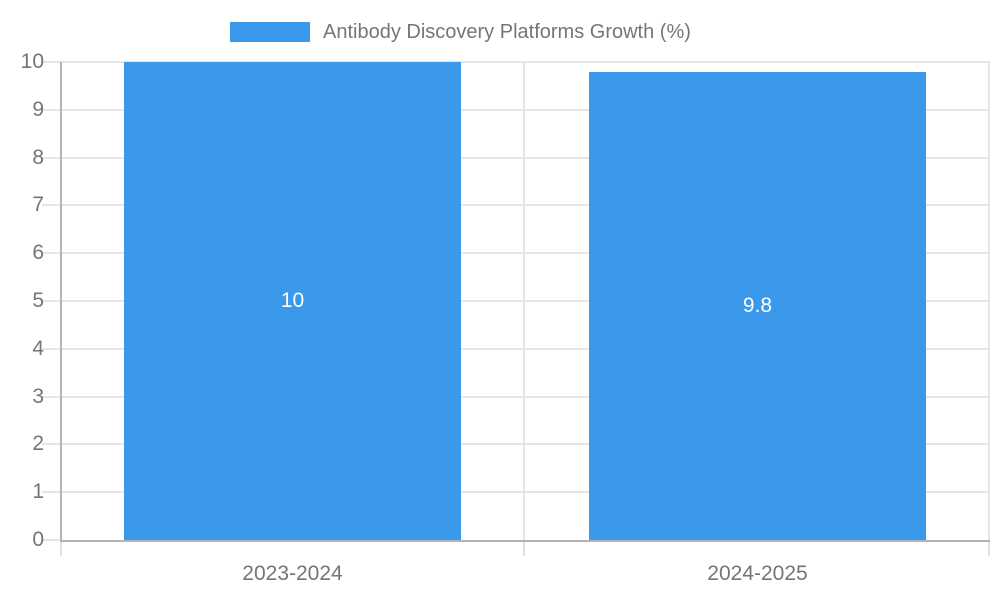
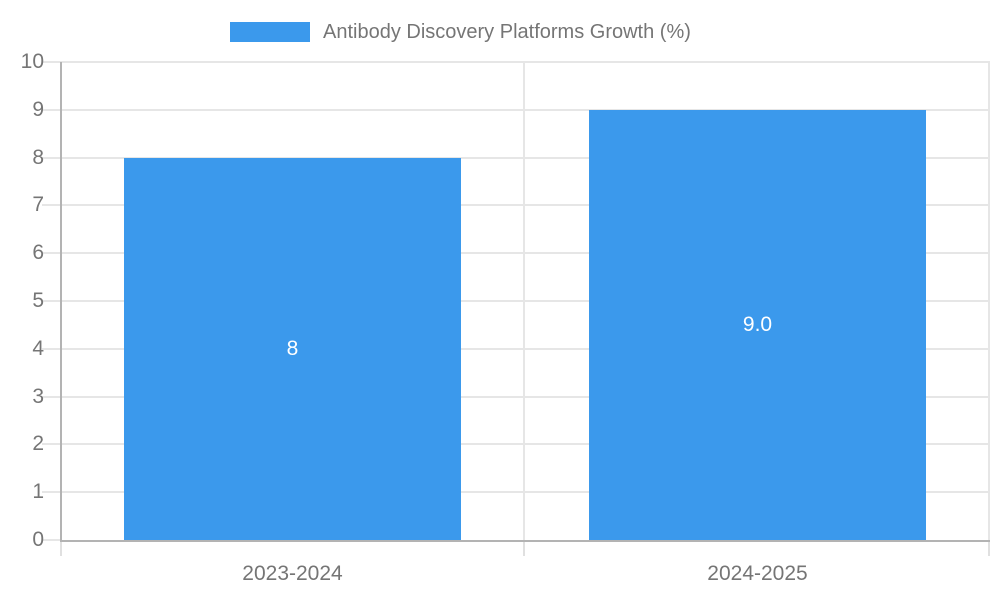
2023-2024: 10 -> 8
2024-2025: 9.8 -> 9.0
